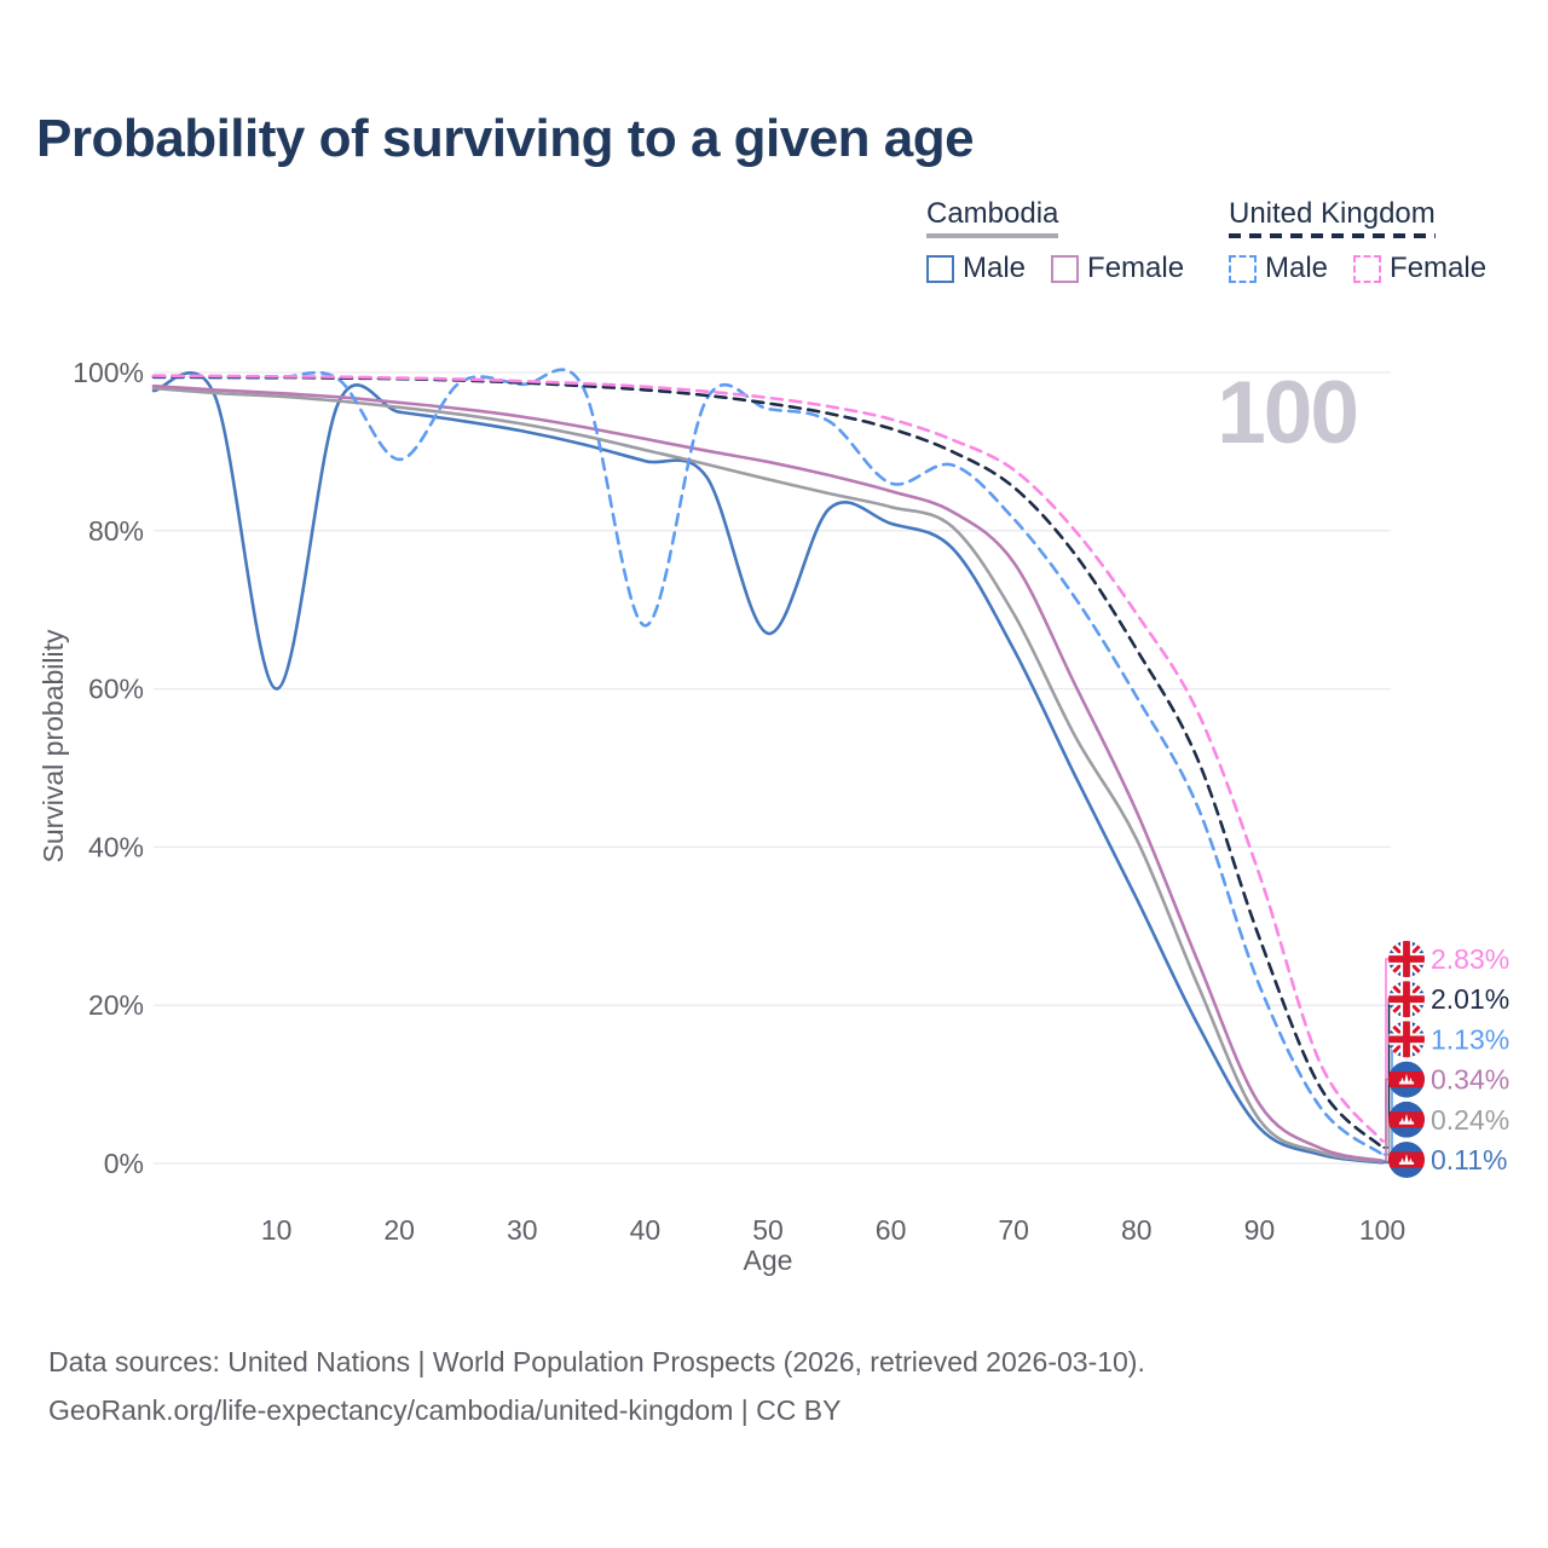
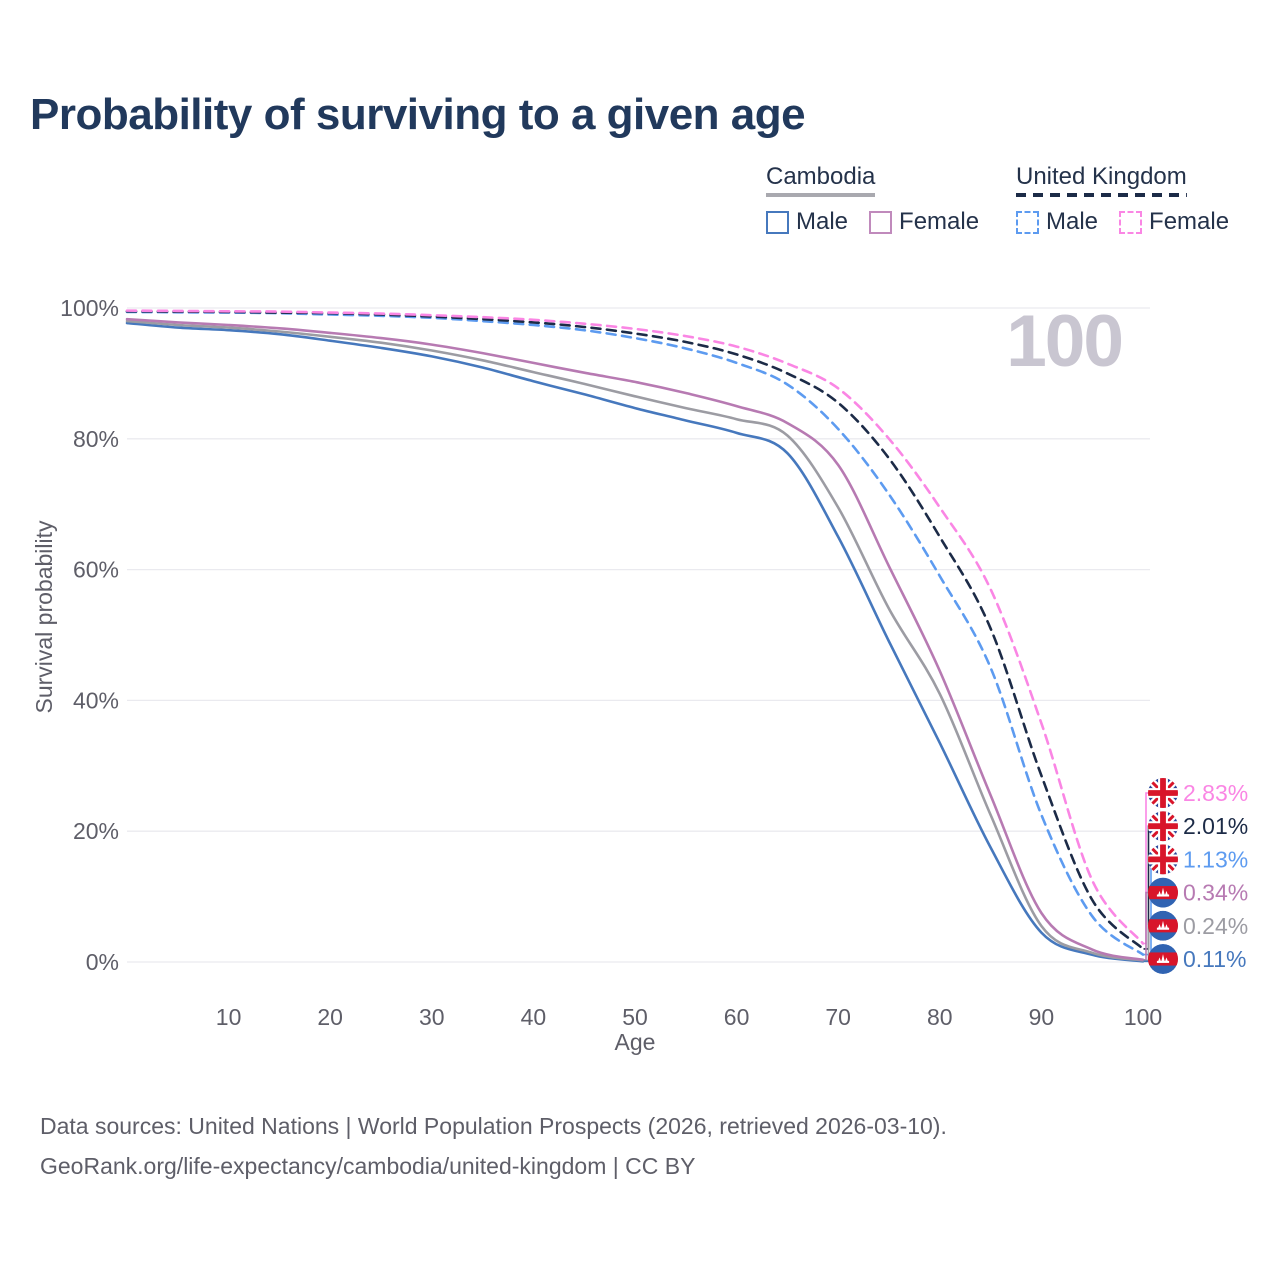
Cambodia Male/10: 60% -> 97%
United Kingdom Male/20: 89% -> 99%
United Kingdom Male/40: 68% -> 97%
Cambodia Male/50: 67% -> 85%
United Kingdom Male/60: 86% -> 92%
